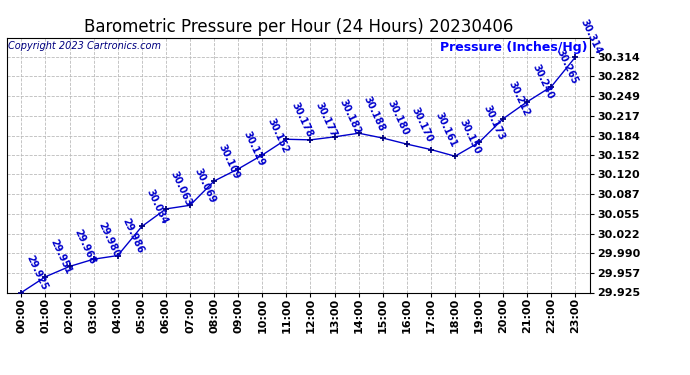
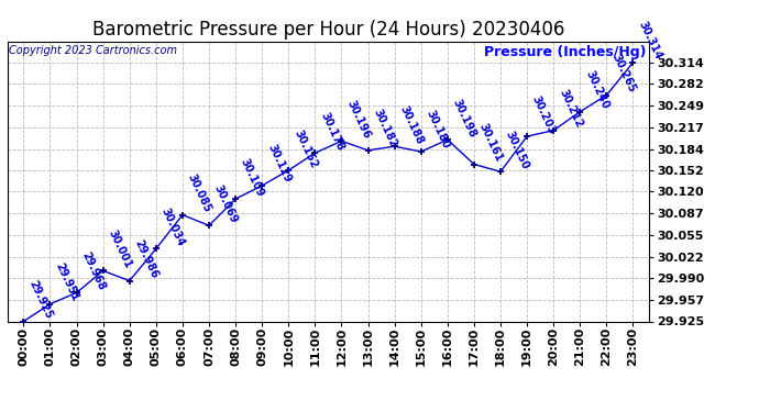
03:00: 29.980 -> 30.001
06:00: 30.063 -> 30.085
12:00: 30.177 -> 30.196
16:00: 30.170 -> 30.198
19:00: 30.173 -> 30.203
